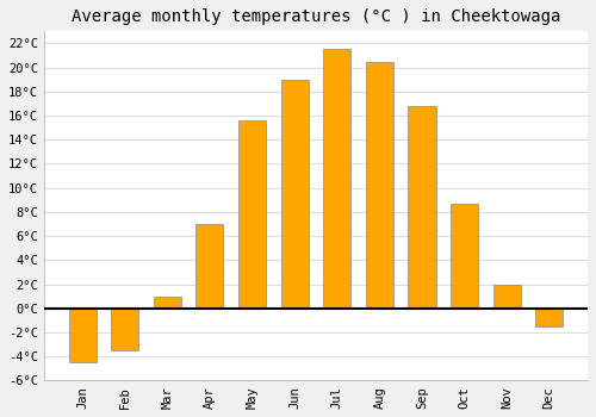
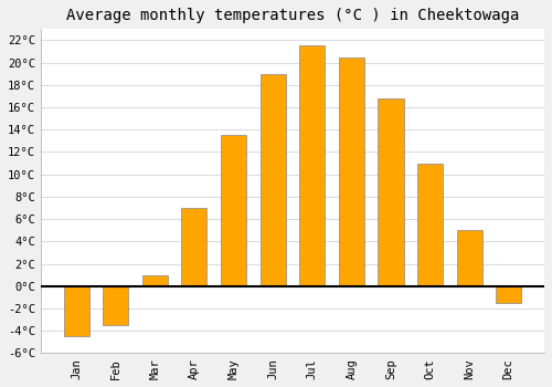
May: 15.6°C -> 13.5°C
Oct: 8.7°C -> 11.0°C
Nov: 2.0°C -> 5.0°C
